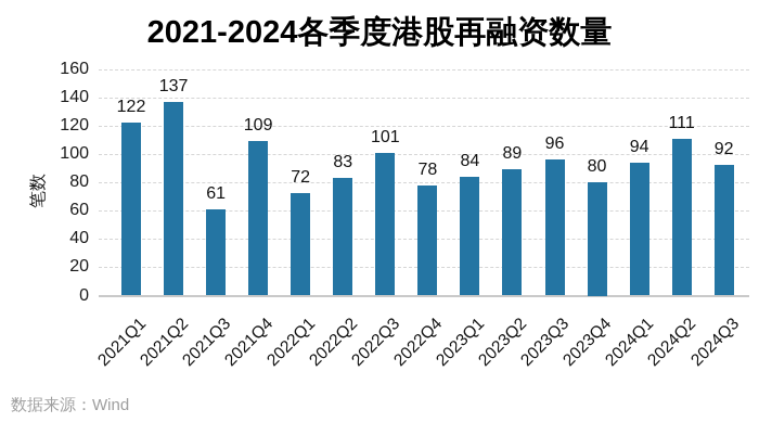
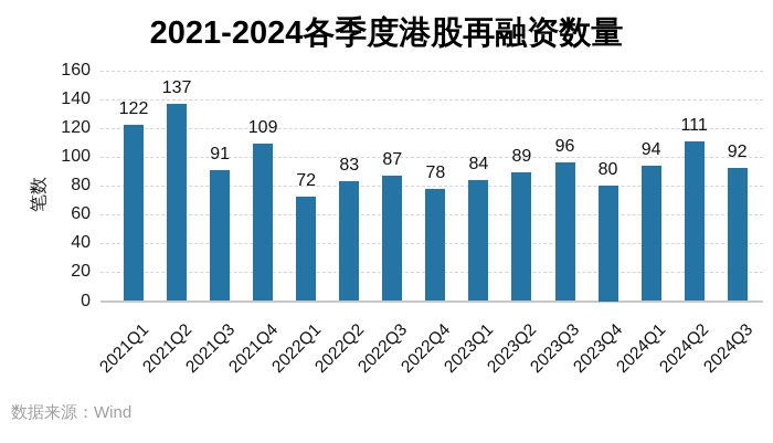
2021Q3: 61 -> 91
2022Q3: 101 -> 87
